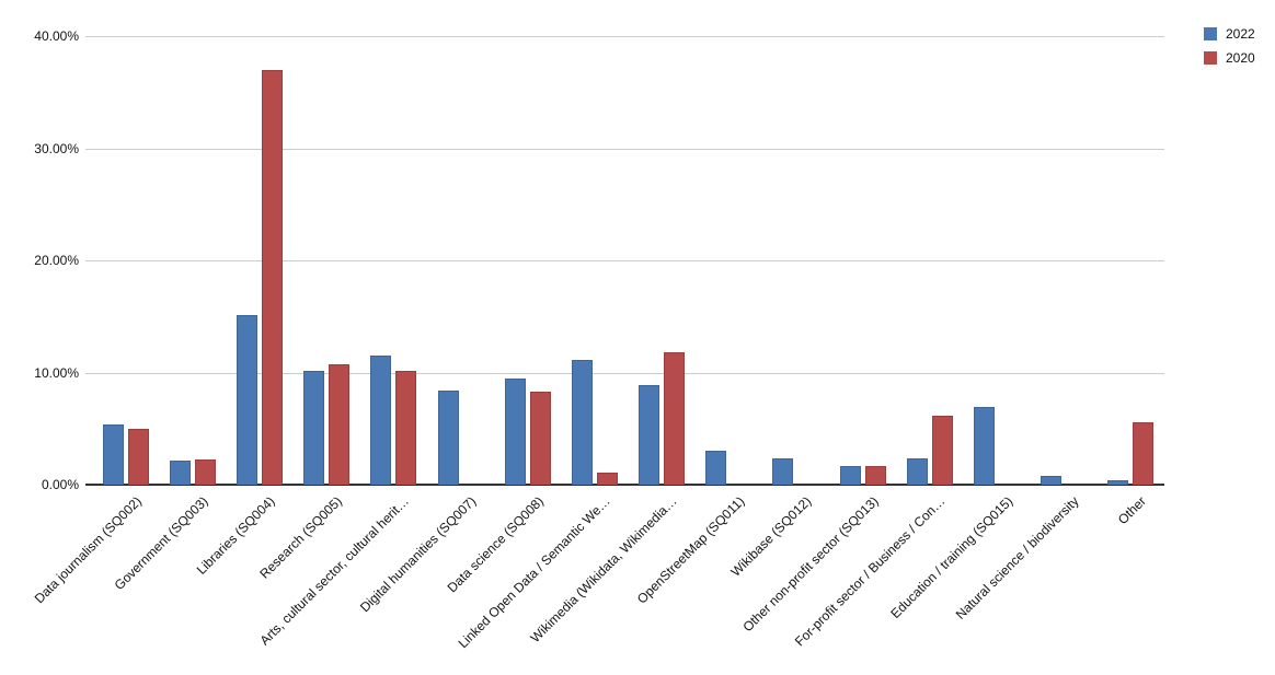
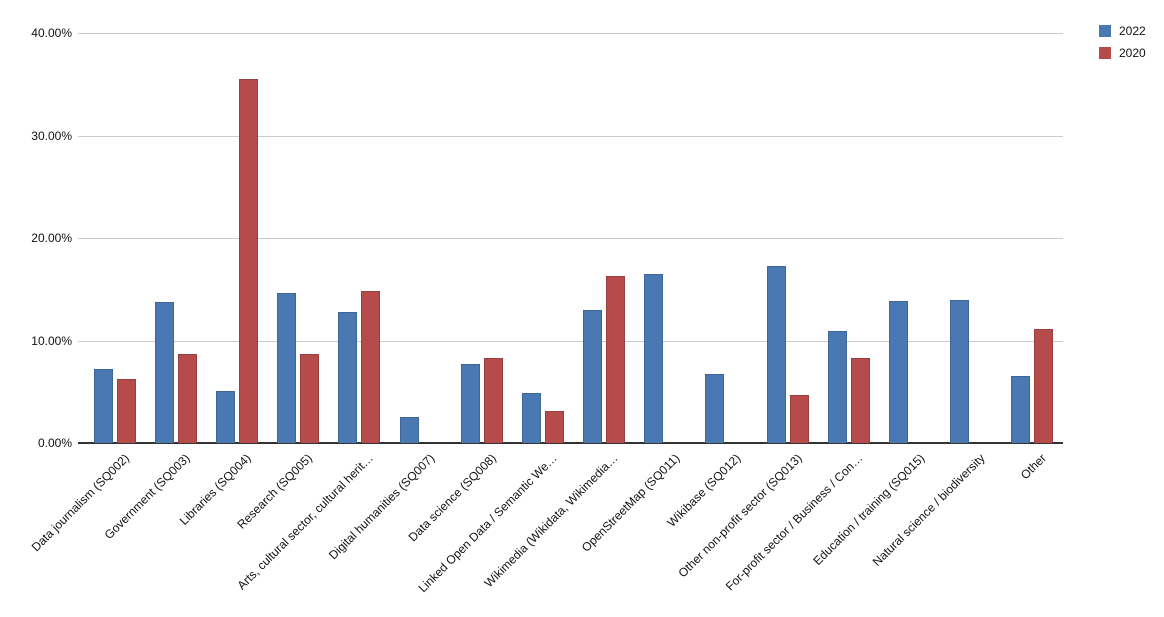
2022/Data journalism (SQ002): 5.4% -> 7.2%
2020/Data journalism (SQ002): 5.0% -> 6.2%
2022/Government (SQ003): 2.1% -> 13.8%
2020/Government (SQ003): 2.2% -> 8.7%
2022/Libraries (SQ004): 15.1% -> 5.1%
2020/Libraries (SQ004): 37.0% -> 35.5%
2022/Research (SQ005): 10.1% -> 14.6%
2020/Research (SQ005): 10.7% -> 8.7%
2022/Arts, cultural sector, cultural herit…: 11.5% -> 12.8%
2020/Arts, cultural sector, cultural herit…: 10.1% -> 14.8%
2022/Digital humanities (SQ007): 8.4% -> 2.5%
2022/Data science (SQ008): 9.5% -> 7.7%
2022/Linked Open Data / Semantic We…: 11.1% -> 4.9%
2020/Linked Open Data / Semantic We…: 1.1% -> 3.1%
2022/Wikimedia (Wikidata, Wikimedia…: 8.9% -> 13.0%
2020/Wikimedia (Wikidata, Wikimedia…: 11.8% -> 16.3%
2022/OpenStreetMap (SQ011): 3.0% -> 16.5%
2022/Wikibase (SQ012): 2.3% -> 6.7%
2022/Other non-profit sector (SQ013): 1.7% -> 17.3%
2020/Other non-profit sector (SQ013): 1.7% -> 4.7%
2022/For-profit sector / Business / Con…: 2.3% -> 10.9%
2020/For-profit sector / Business / Con…: 6.1% -> 8.3%
2022/Education / training (SQ015): 6.9% -> 13.9%
2022/Natural science / biodiversity: 0.8% -> 14.0%
2022/Other: 0.4% -> 6.5%
2020/Other: 5.6% -> 11.1%
